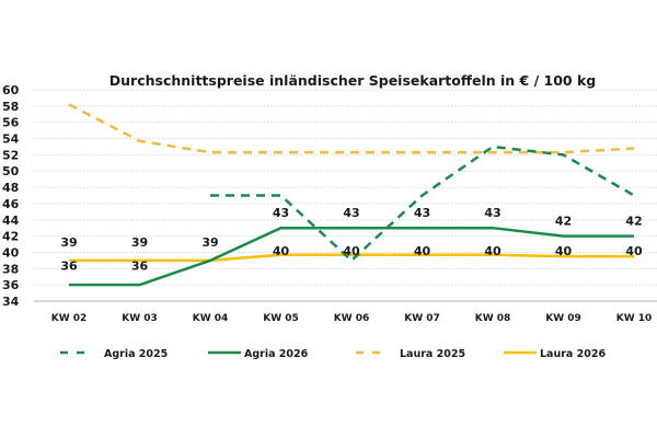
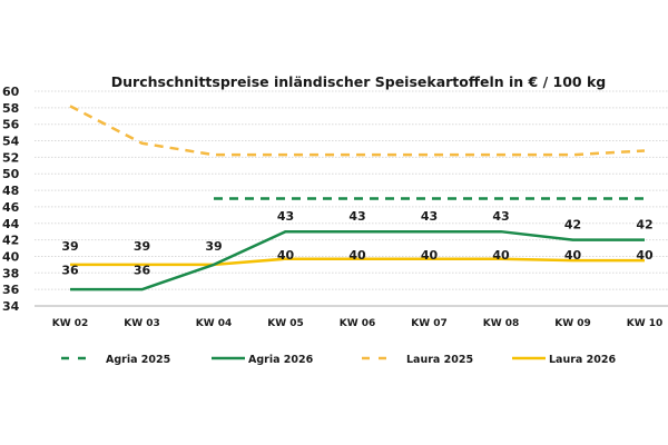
Agria 2025/KW 06: 39 -> 47
Agria 2025/KW 08: 53 -> 47
Agria 2025/KW 09: 52 -> 47
